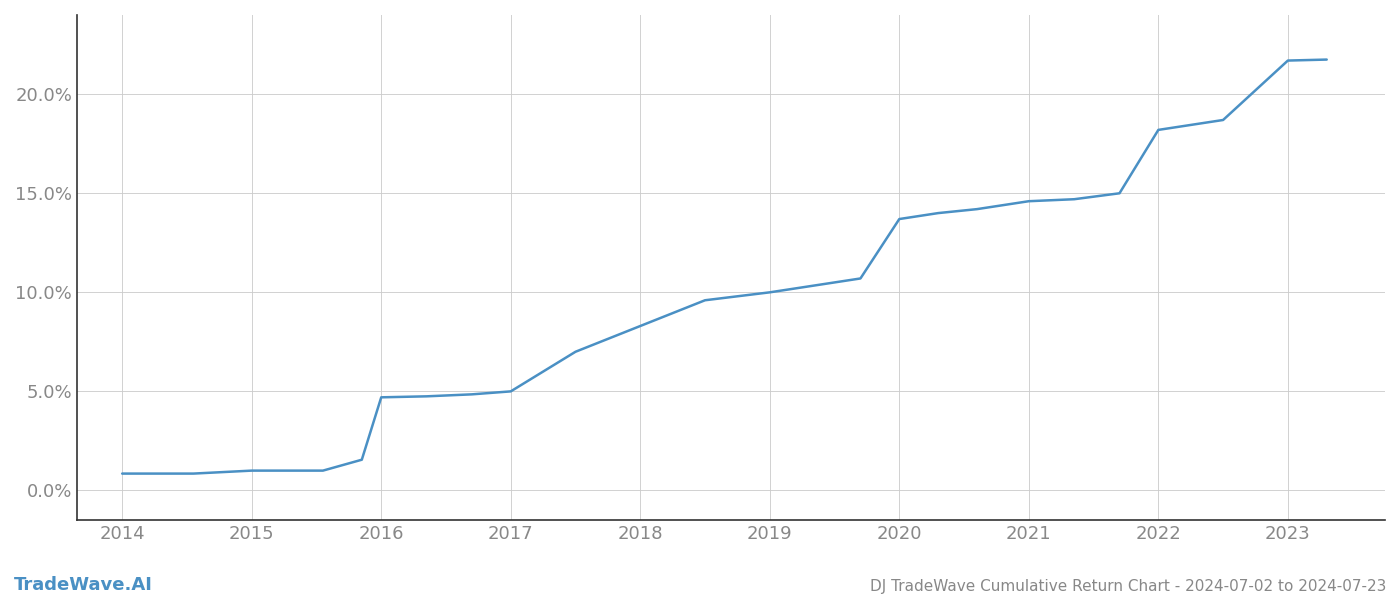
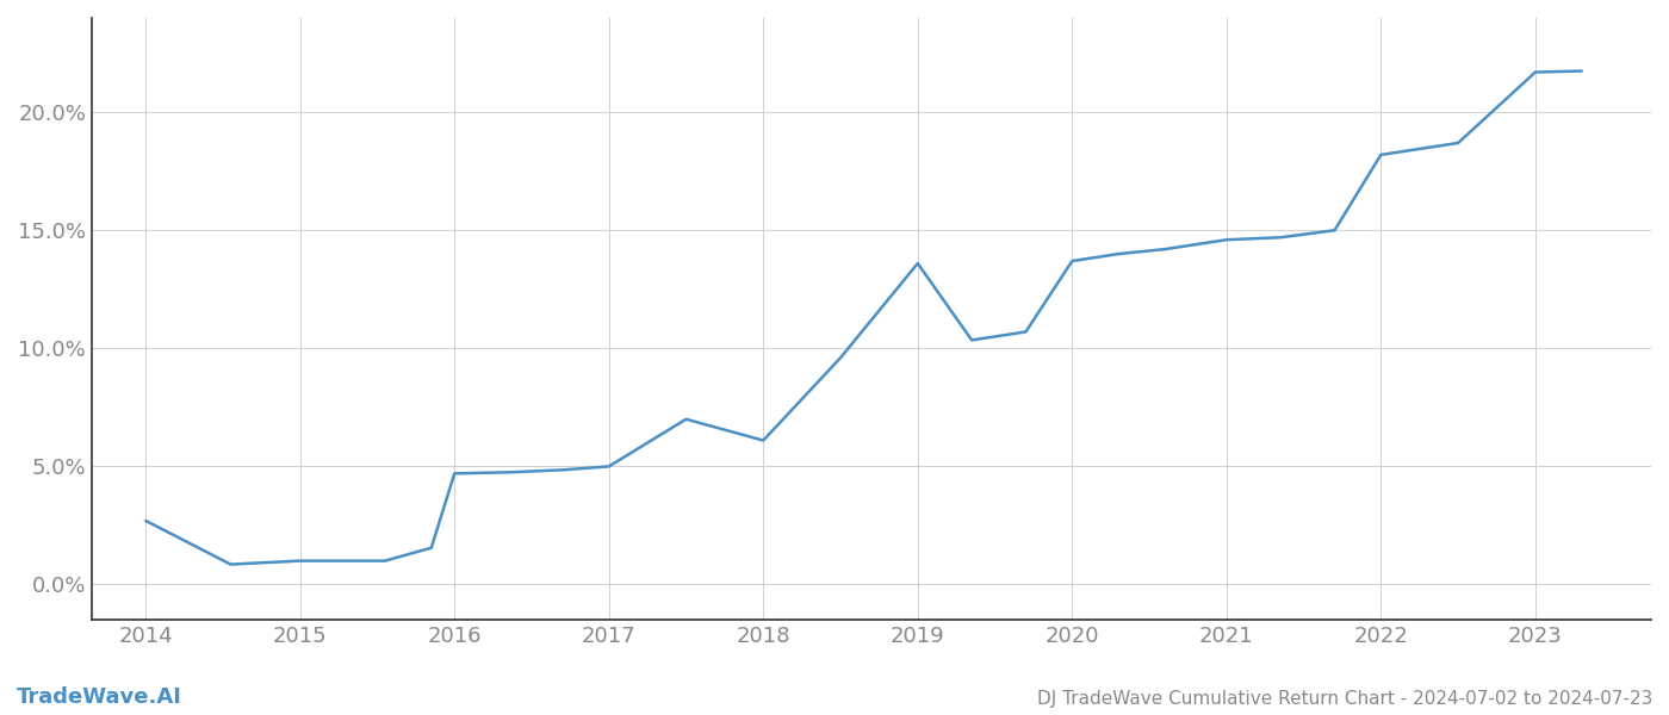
2014: 0.8% -> 2.7%
2018: 8.3% -> 6.1%
2019: 10.0% -> 13.6%
